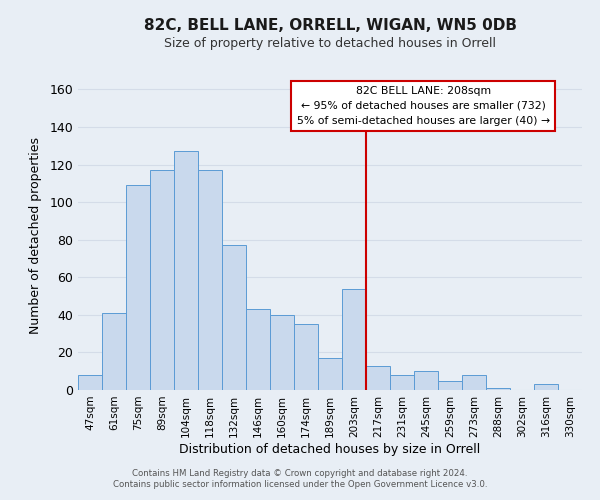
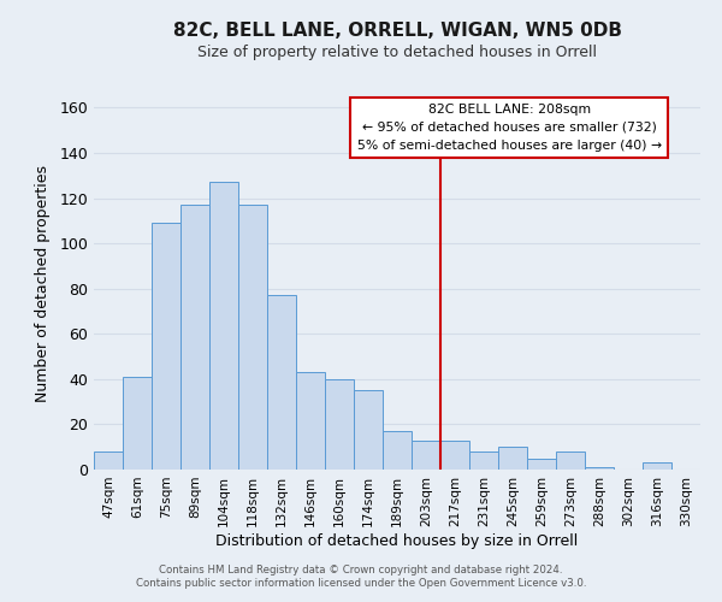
203sqm: 54 -> 13
